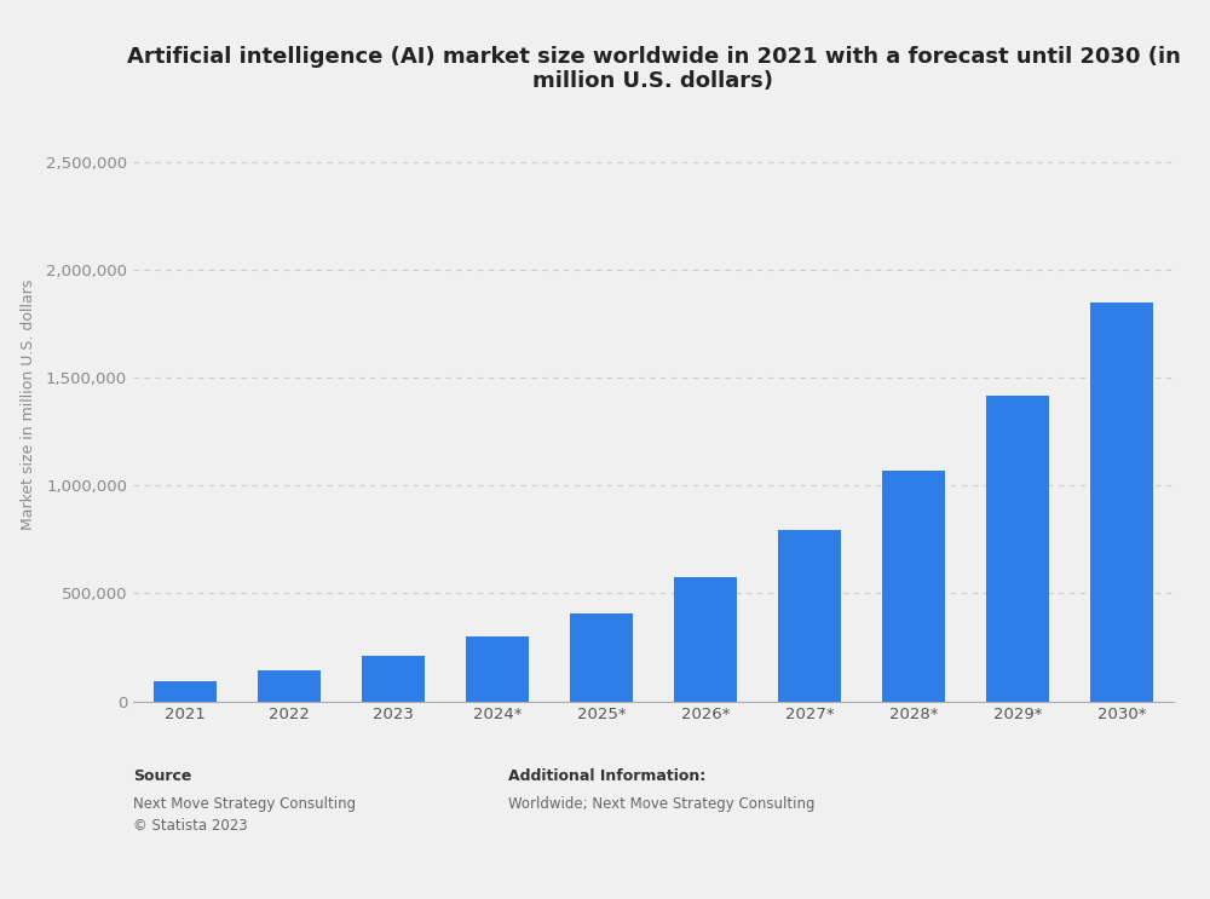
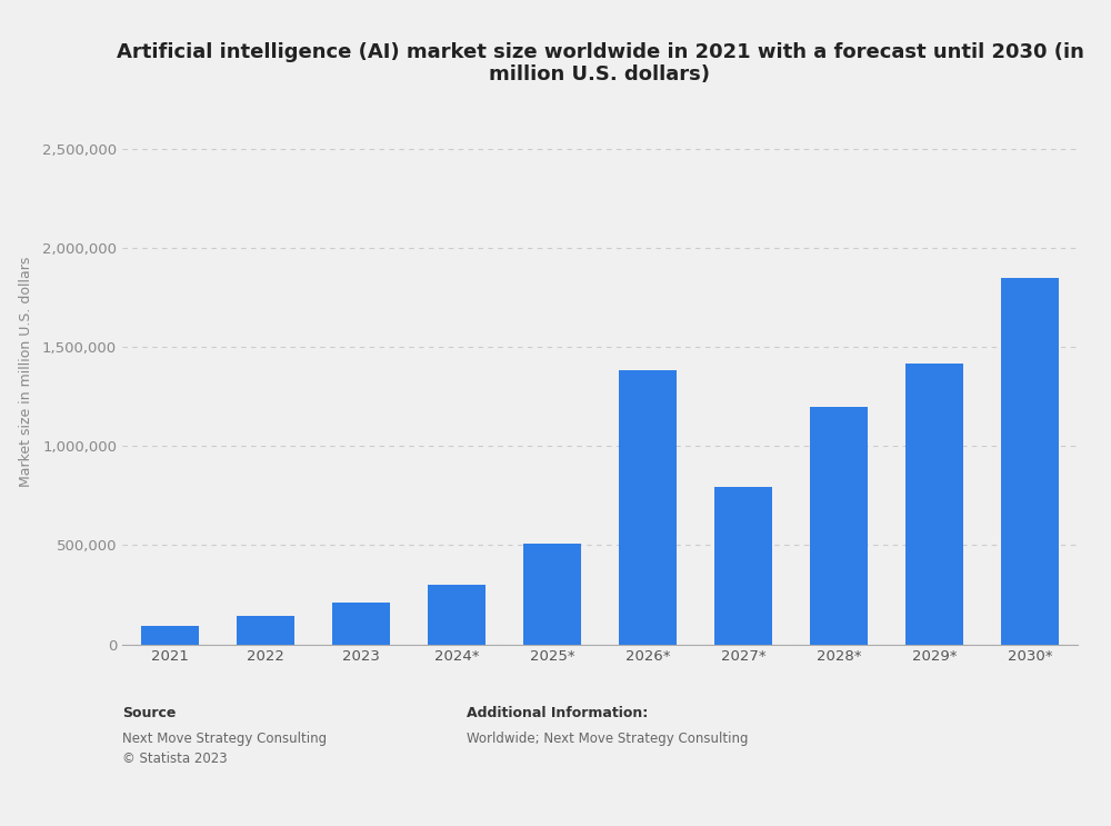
2025*: 410,000 -> 510,000
2026*: 580,000 -> 1,380,000
2028*: 1,070,000 -> 1,200,000
